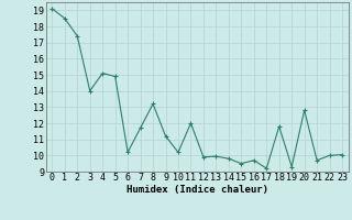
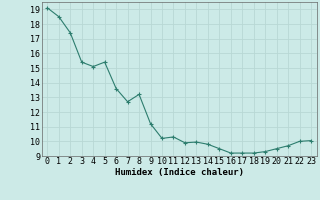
3: 14.0 -> 15.4
5: 14.9 -> 15.4
6: 10.2 -> 13.6
7: 11.7 -> 12.7
11: 12.0 -> 10.3
16: 9.7 -> 9.2
18: 11.8 -> 9.2
20: 12.8 -> 9.5
